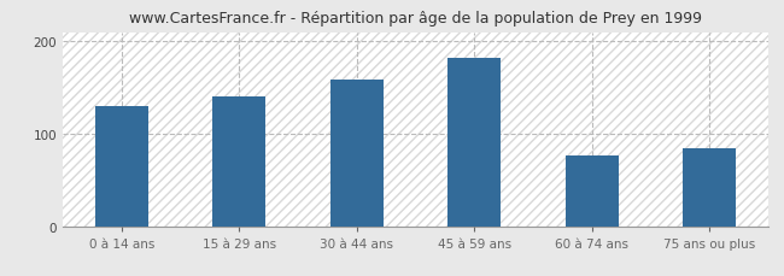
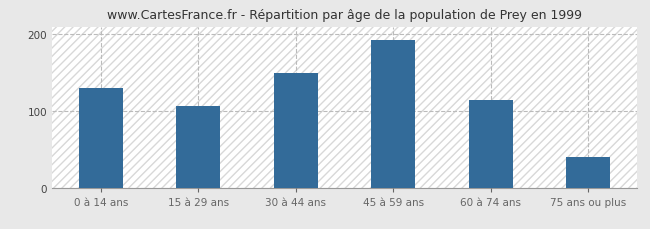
15 à 29 ans: 140 -> 107
30 à 44 ans: 158 -> 150
45 à 59 ans: 182 -> 193
60 à 74 ans: 76 -> 114
75 ans ou plus: 84 -> 40
